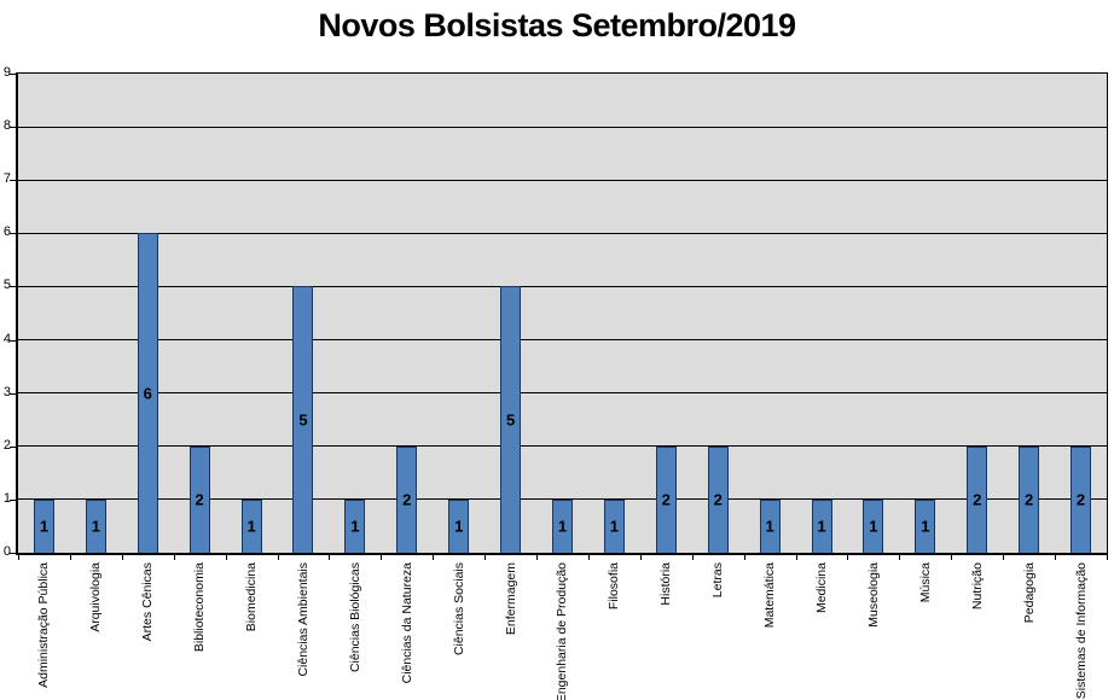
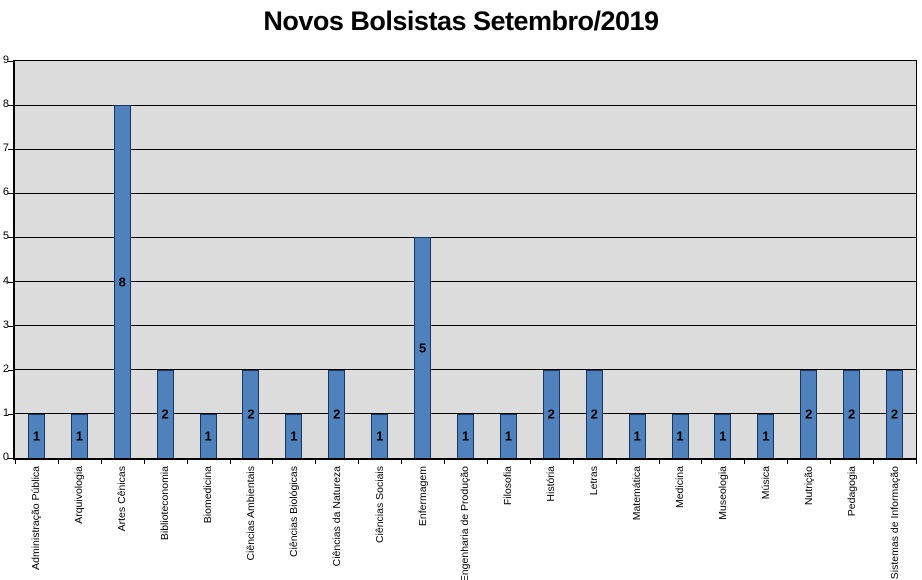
Artes Cênicas: 6 -> 8
Ciências Ambientais: 5 -> 2
